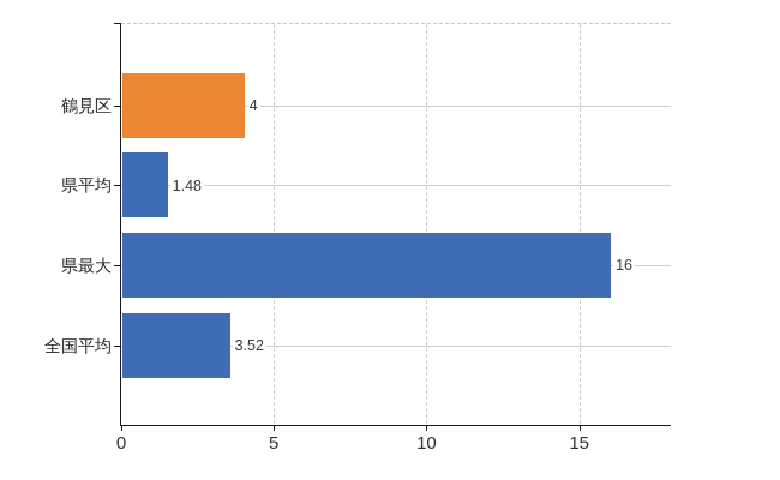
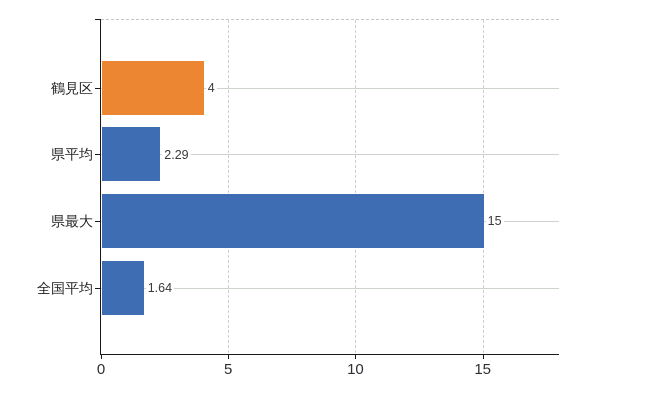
県平均: 1.48 -> 2.29
県最大: 16 -> 15
全国平均: 3.52 -> 1.64
